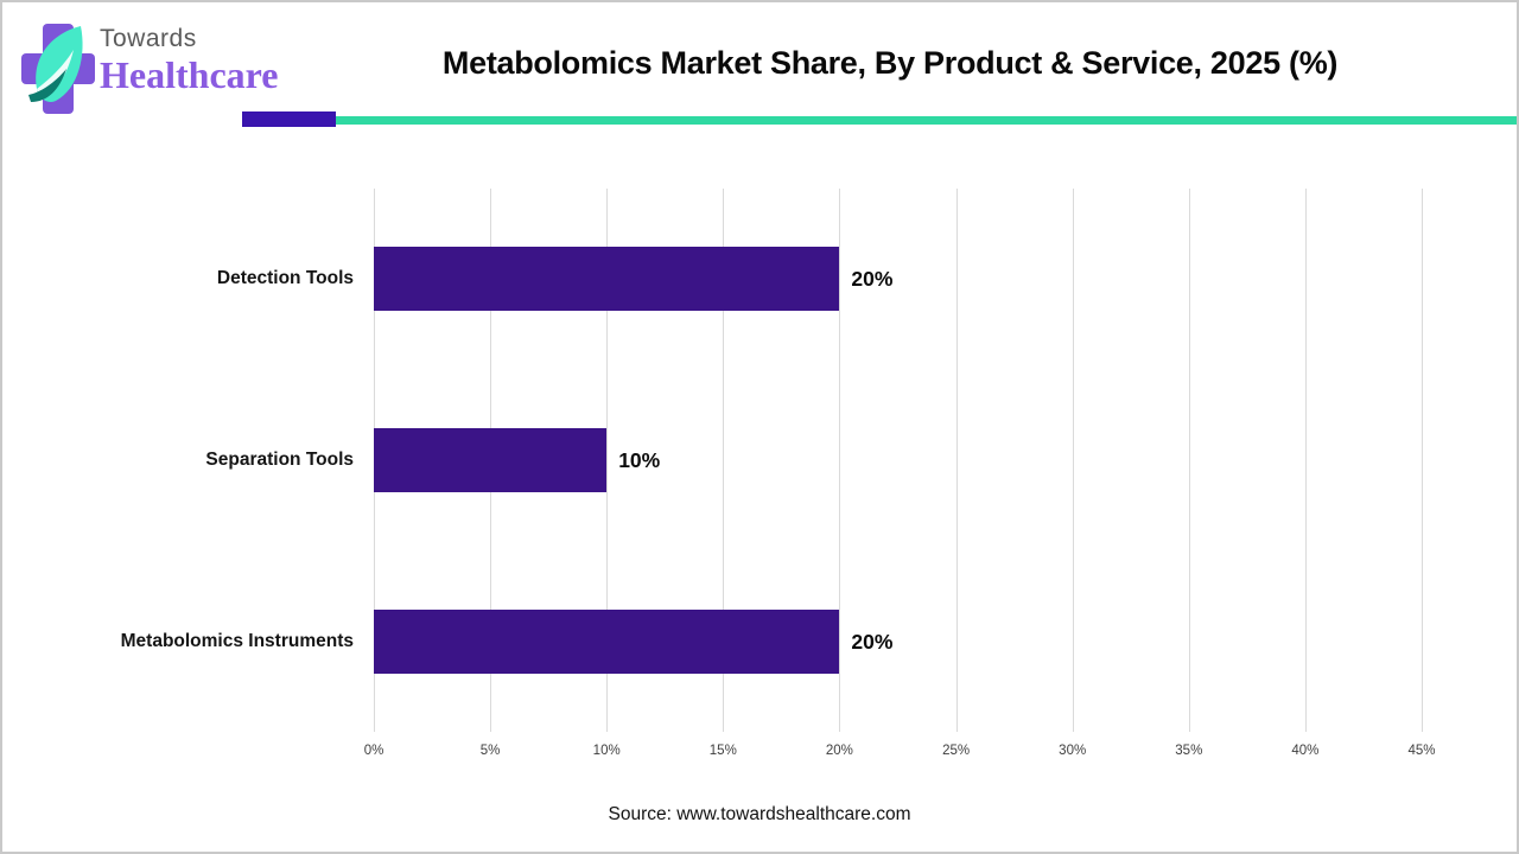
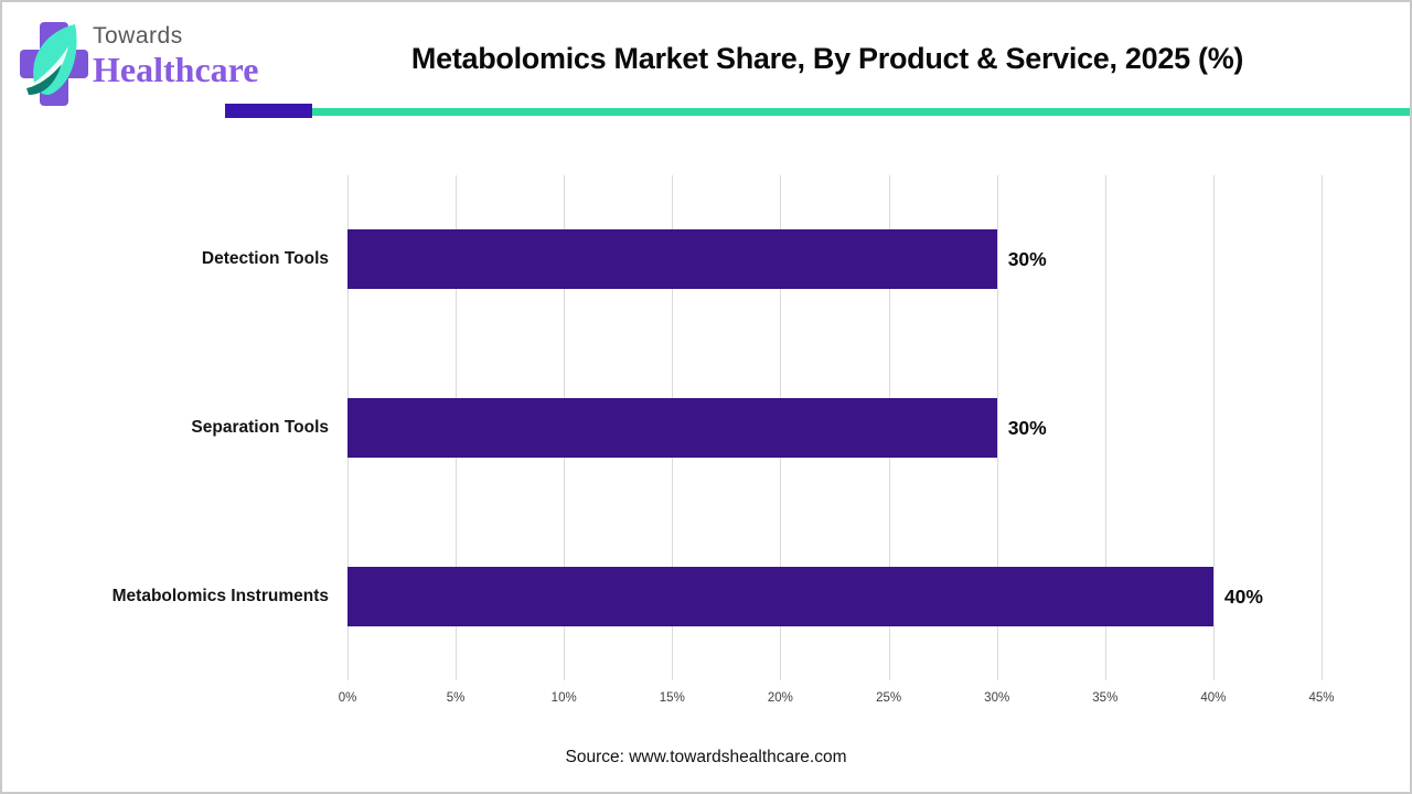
Detection Tools: 20% -> 30%
Separation Tools: 10% -> 30%
Metabolomics Instruments: 20% -> 40%
